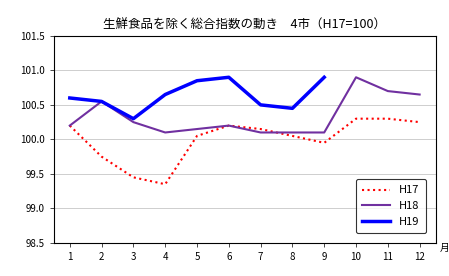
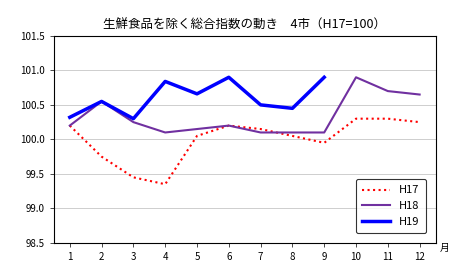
H19/1: 100.60 -> 100.32
H19/4: 100.65 -> 100.84
H19/5: 100.85 -> 100.66
